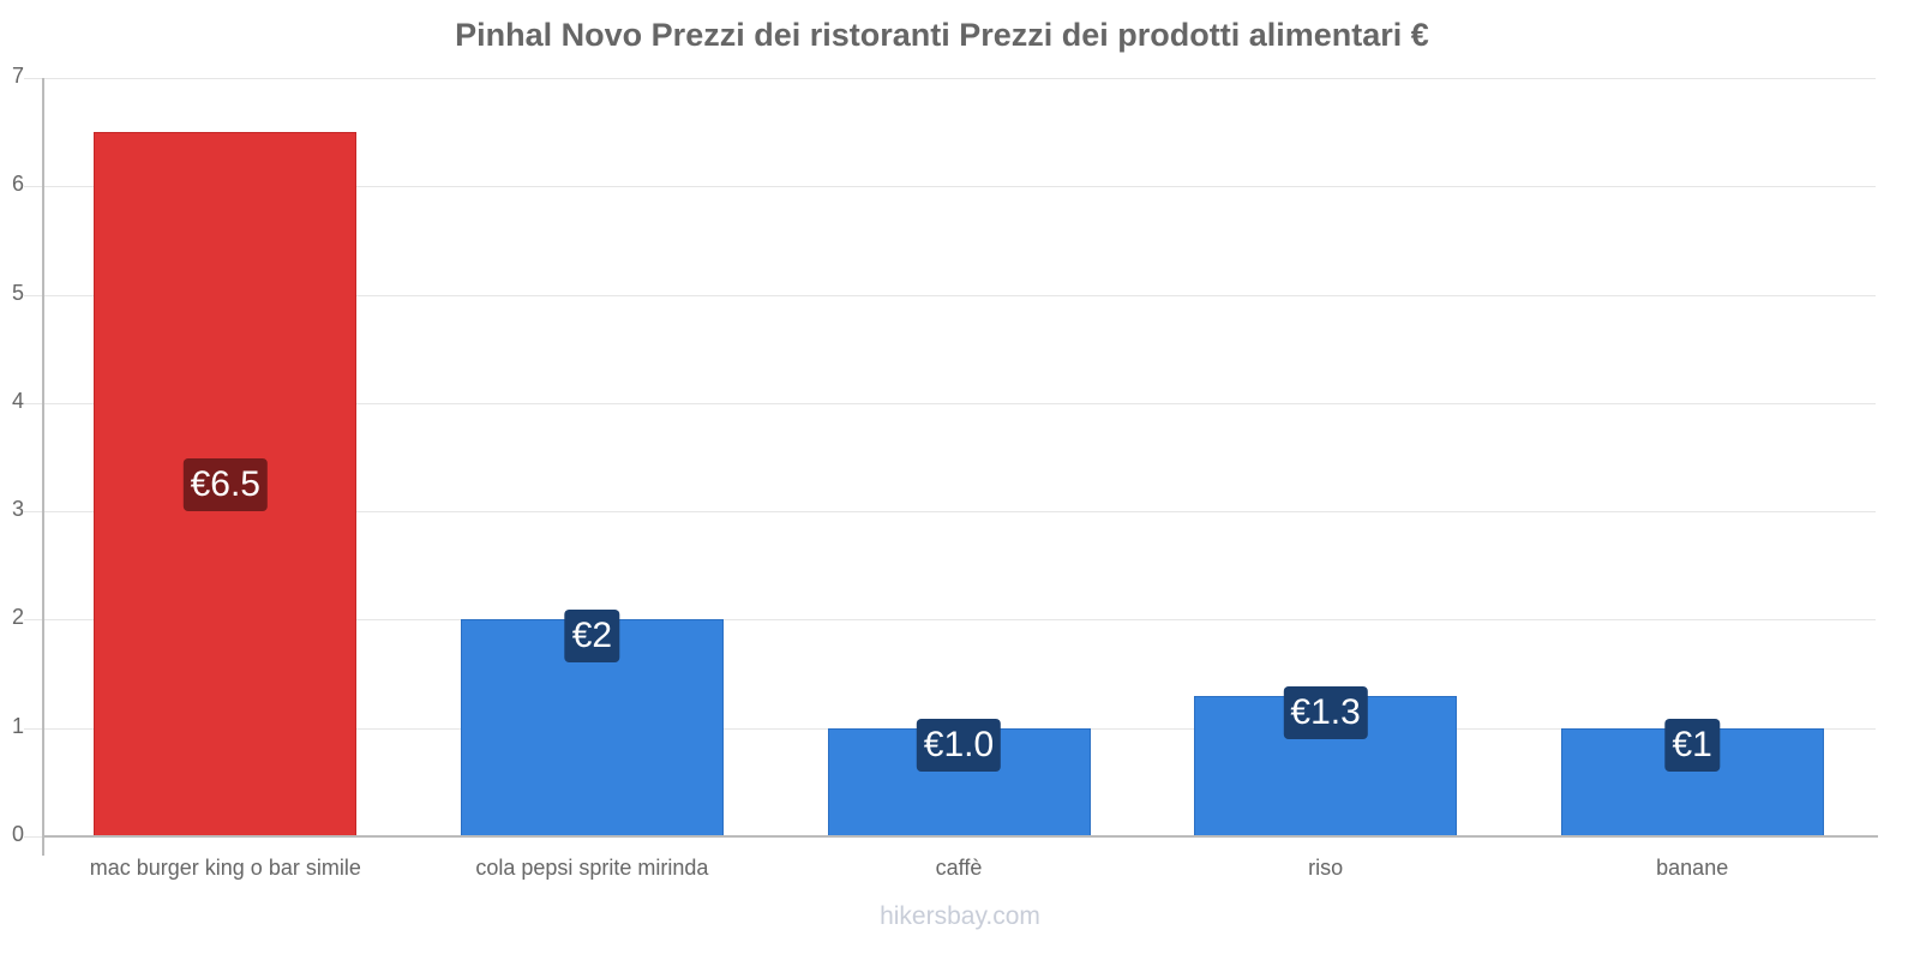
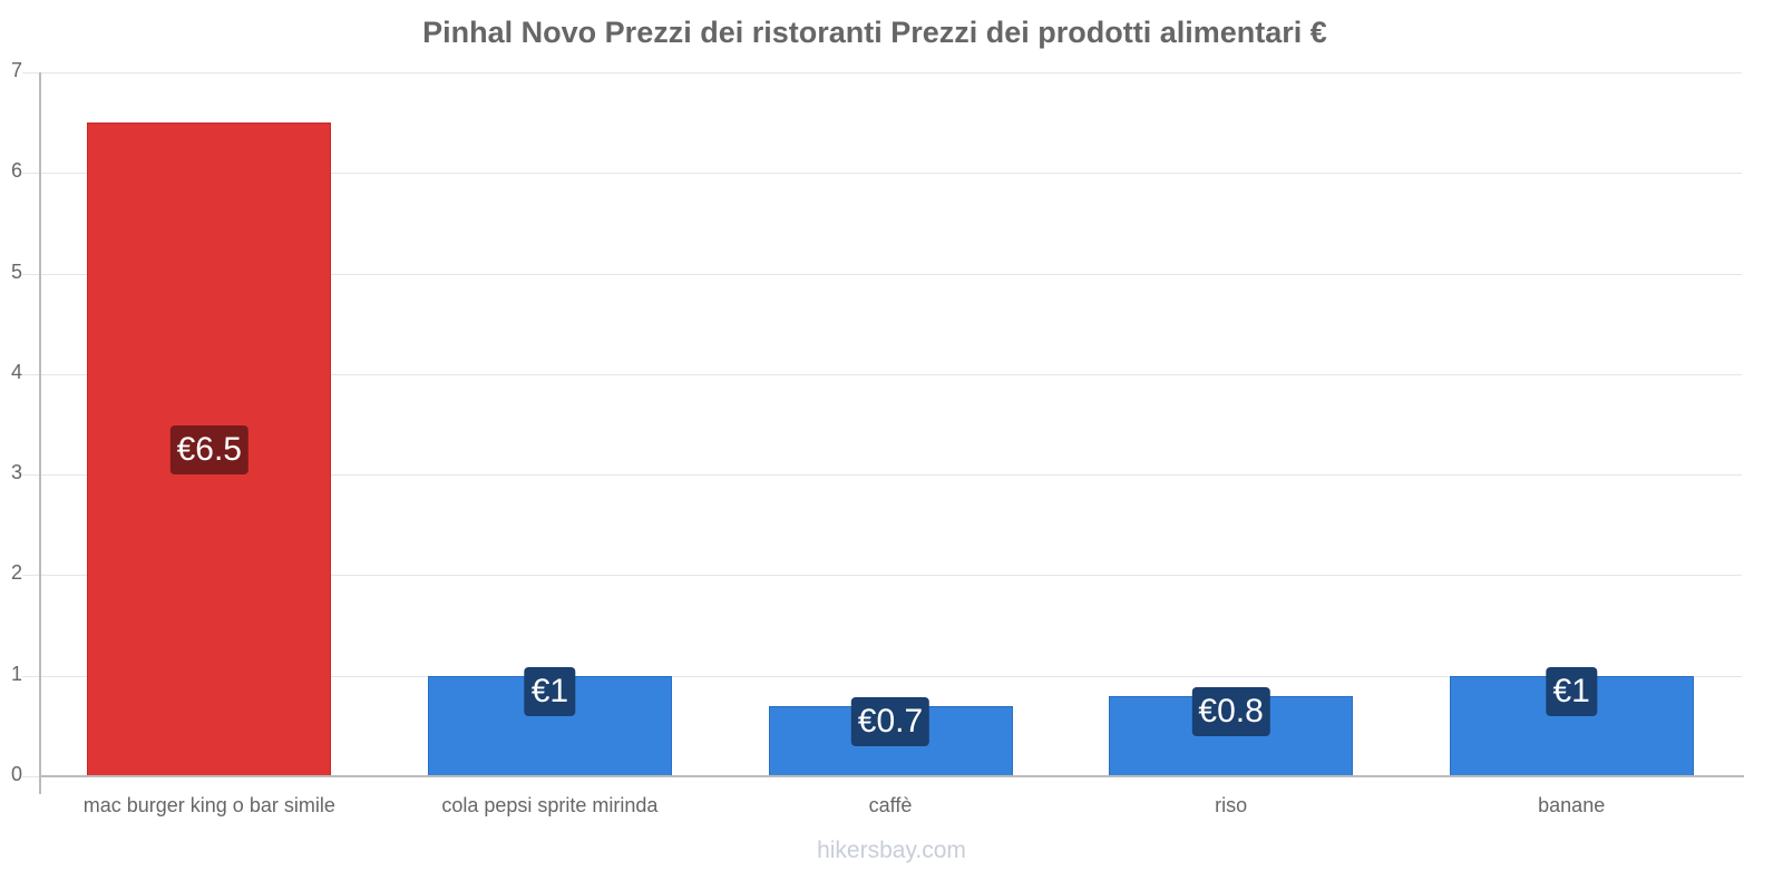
cola pepsi sprite mirinda: €2 -> €1
caffè: €1.0 -> €0.7
riso: €1.3 -> €0.8
